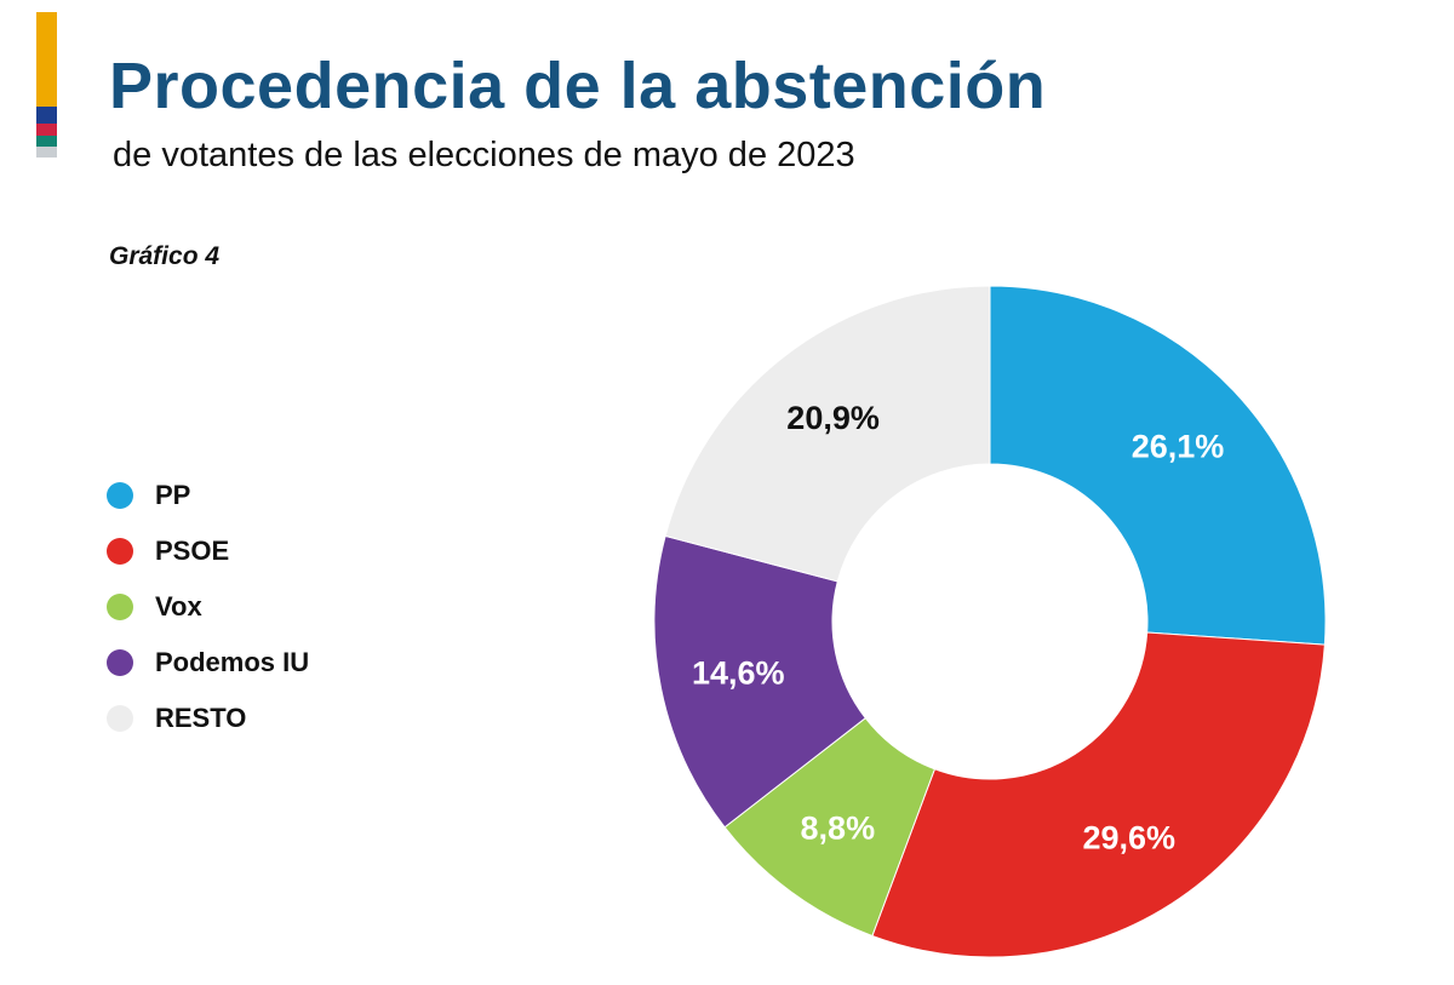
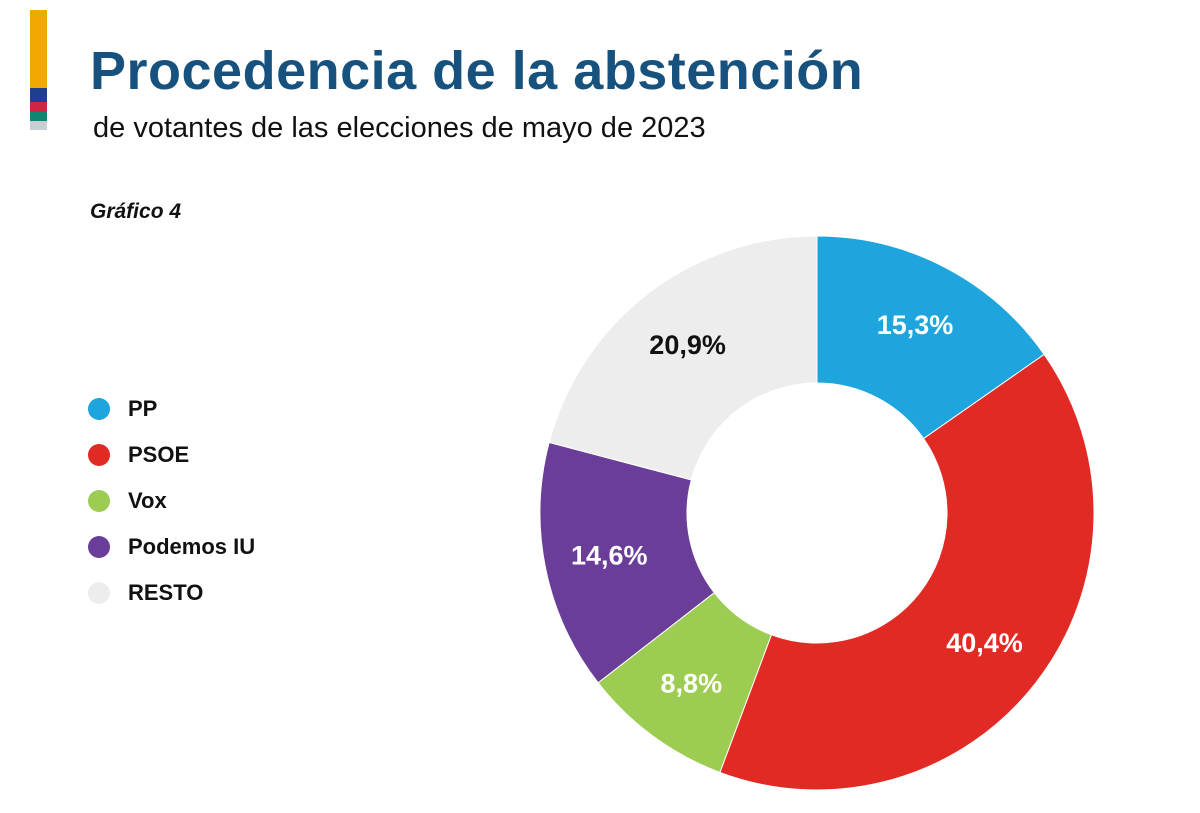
PP: 26,1% -> 15,3%
PSOE: 29,6% -> 40,4%
